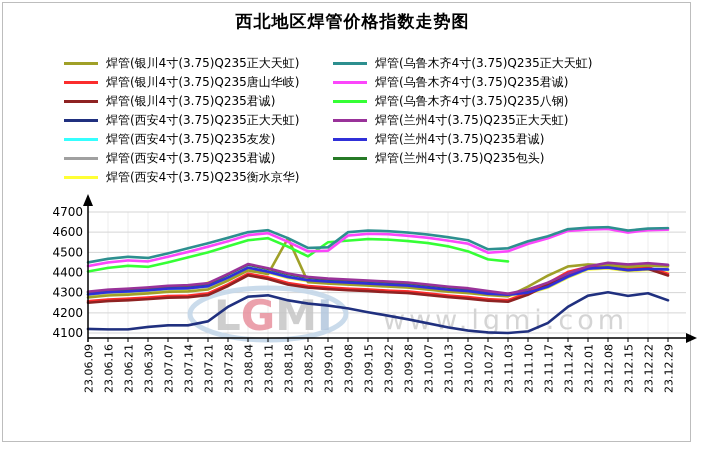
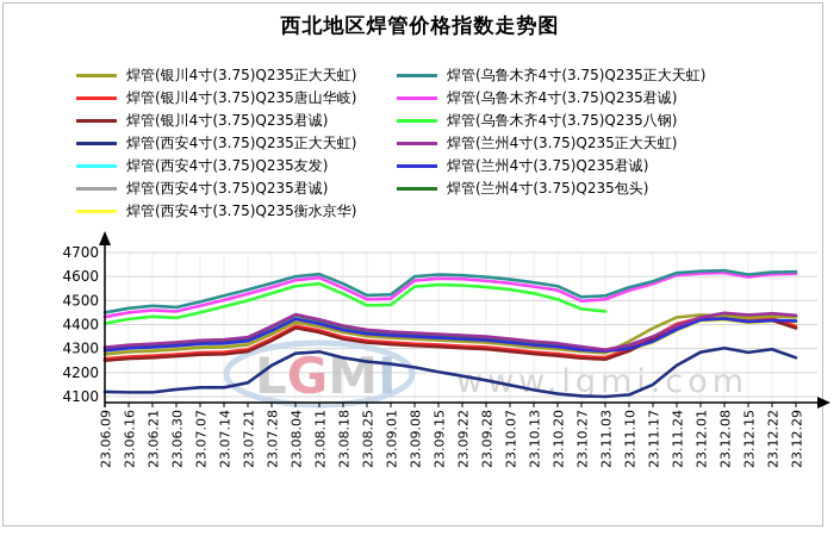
焊管(西安4寸(3.75)Q235衡水京华)/23.07.21: 4350 -> 4330
焊管(银川4寸(3.75)Q235正大天虹)/23.08.18: 4570 -> 4370
焊管(乌鲁木齐4寸(3.75)Q235八钢)/23.09.01: 4550 -> 4480
